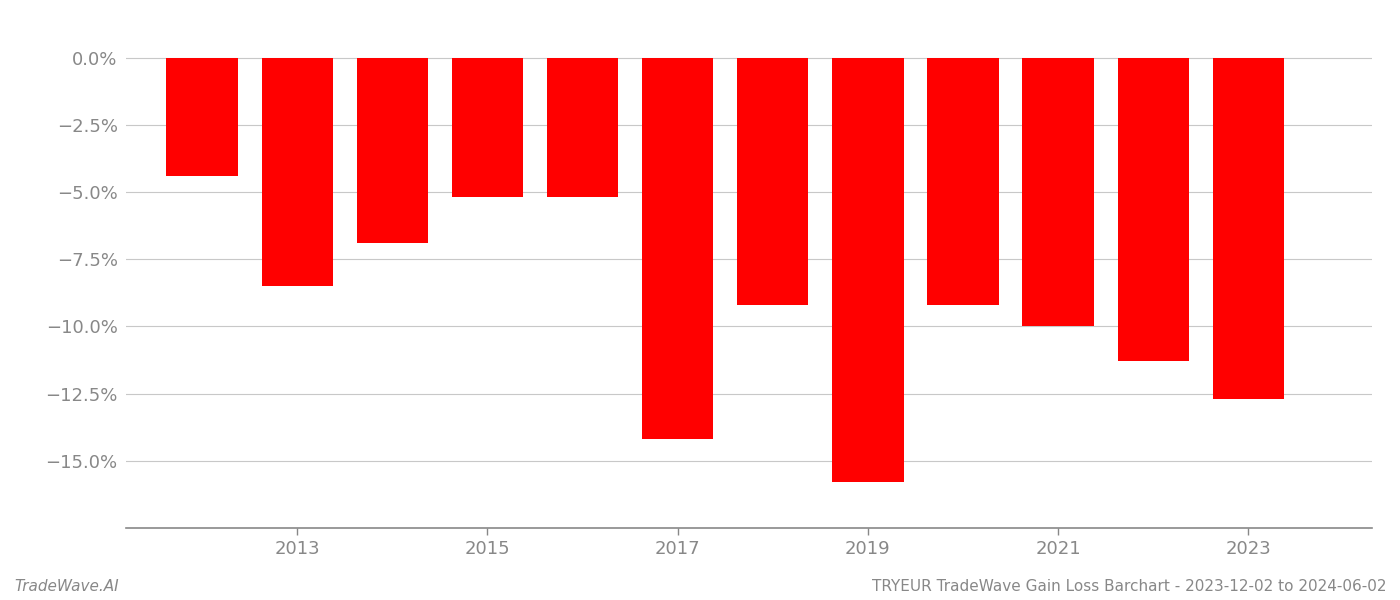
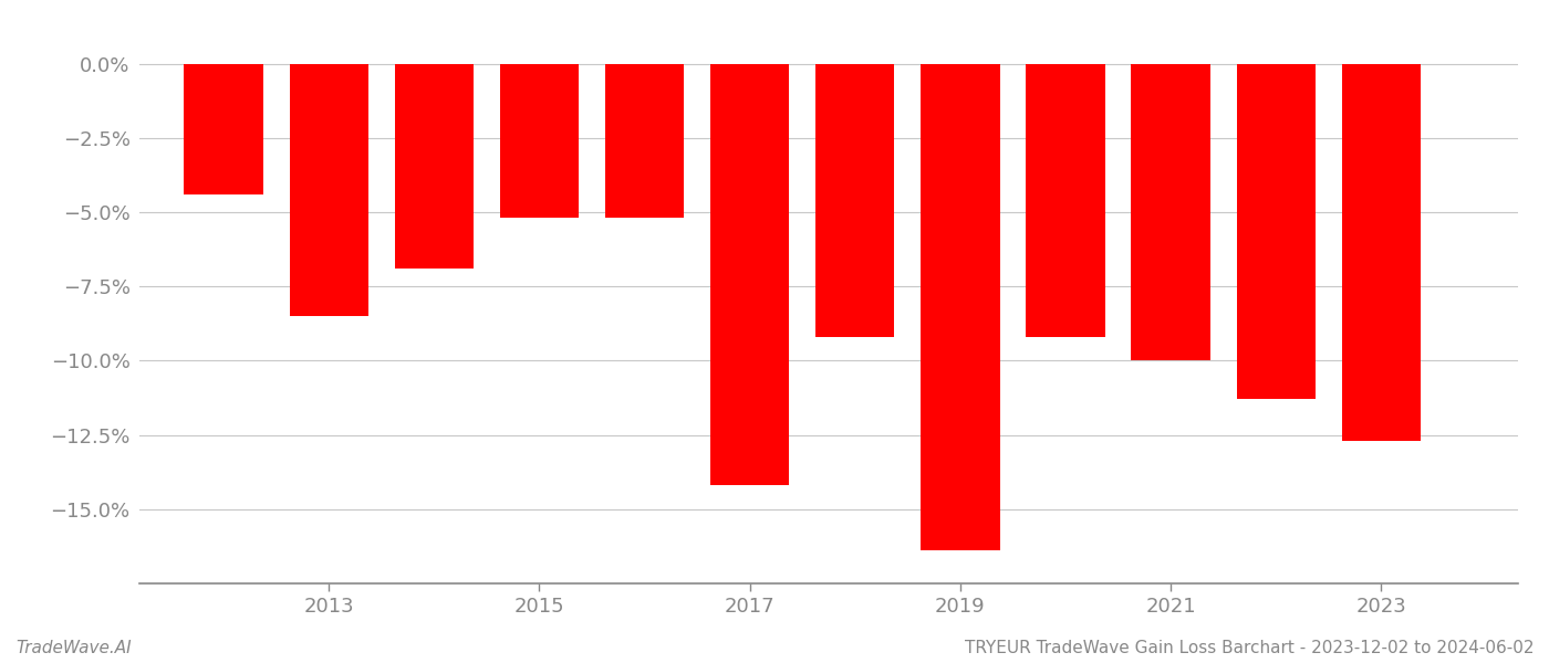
2019: -15.8% -> -16.4%
